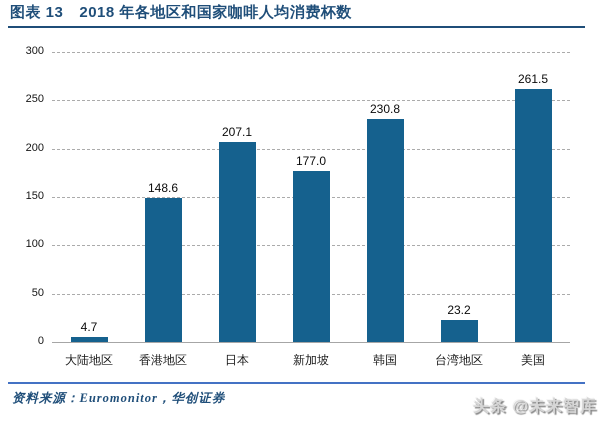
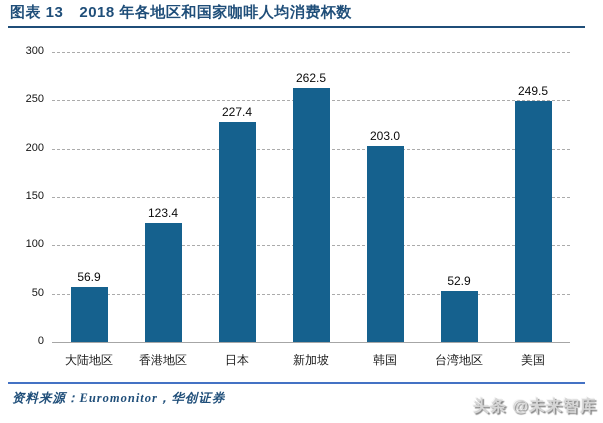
大陆地区: 4.7 -> 56.9
香港地区: 148.6 -> 123.4
日本: 207.1 -> 227.4
新加坡: 177.0 -> 262.5
韩国: 230.8 -> 203.0
台湾地区: 23.2 -> 52.9
美国: 261.5 -> 249.5
